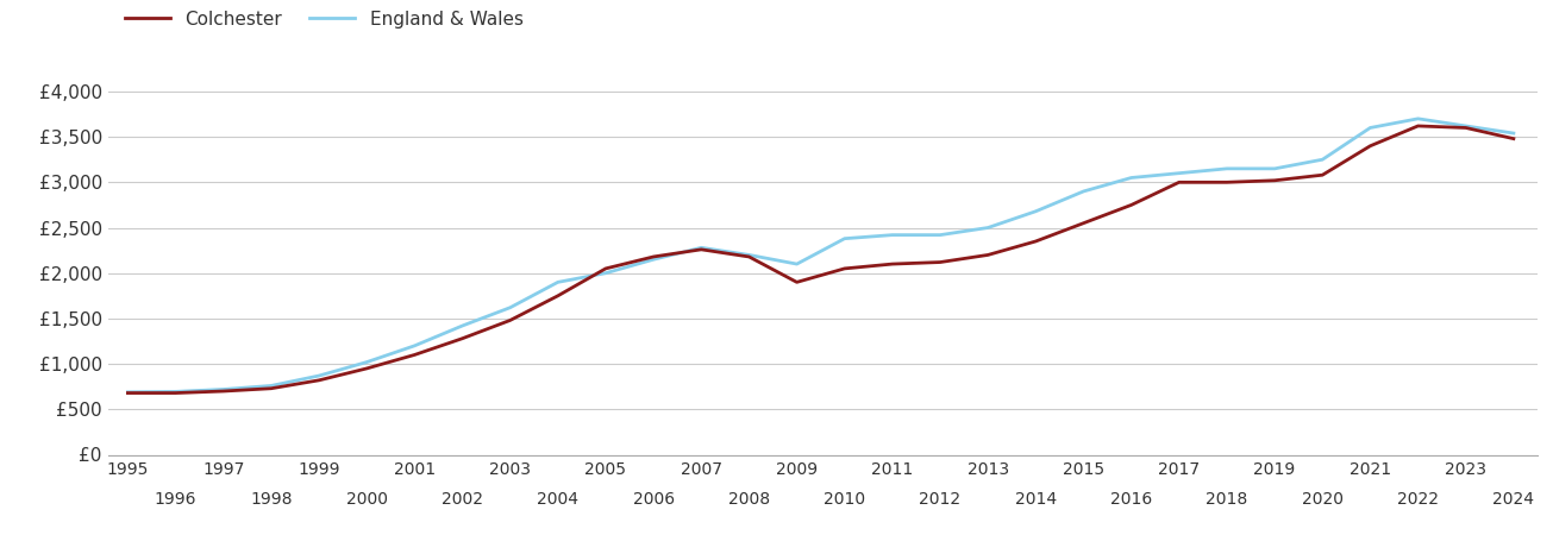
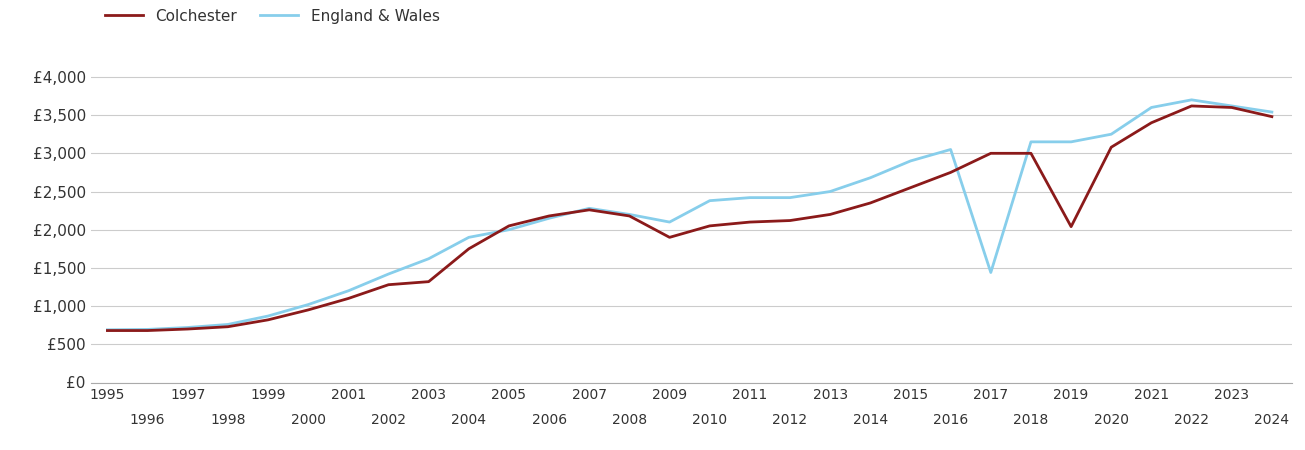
Colchester/2003: £1,480 -> £1,320
England & Wales/2017: £3,100 -> £1,440
Colchester/2019: £3,020 -> £2,040
